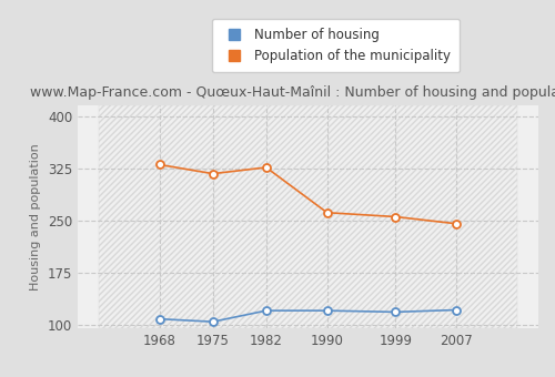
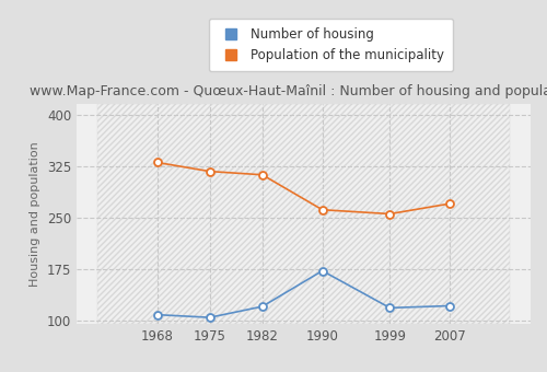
Population of the municipality/1982: 326 -> 312
Number of housing/1990: 120 -> 172
Population of the municipality/2007: 245 -> 270
